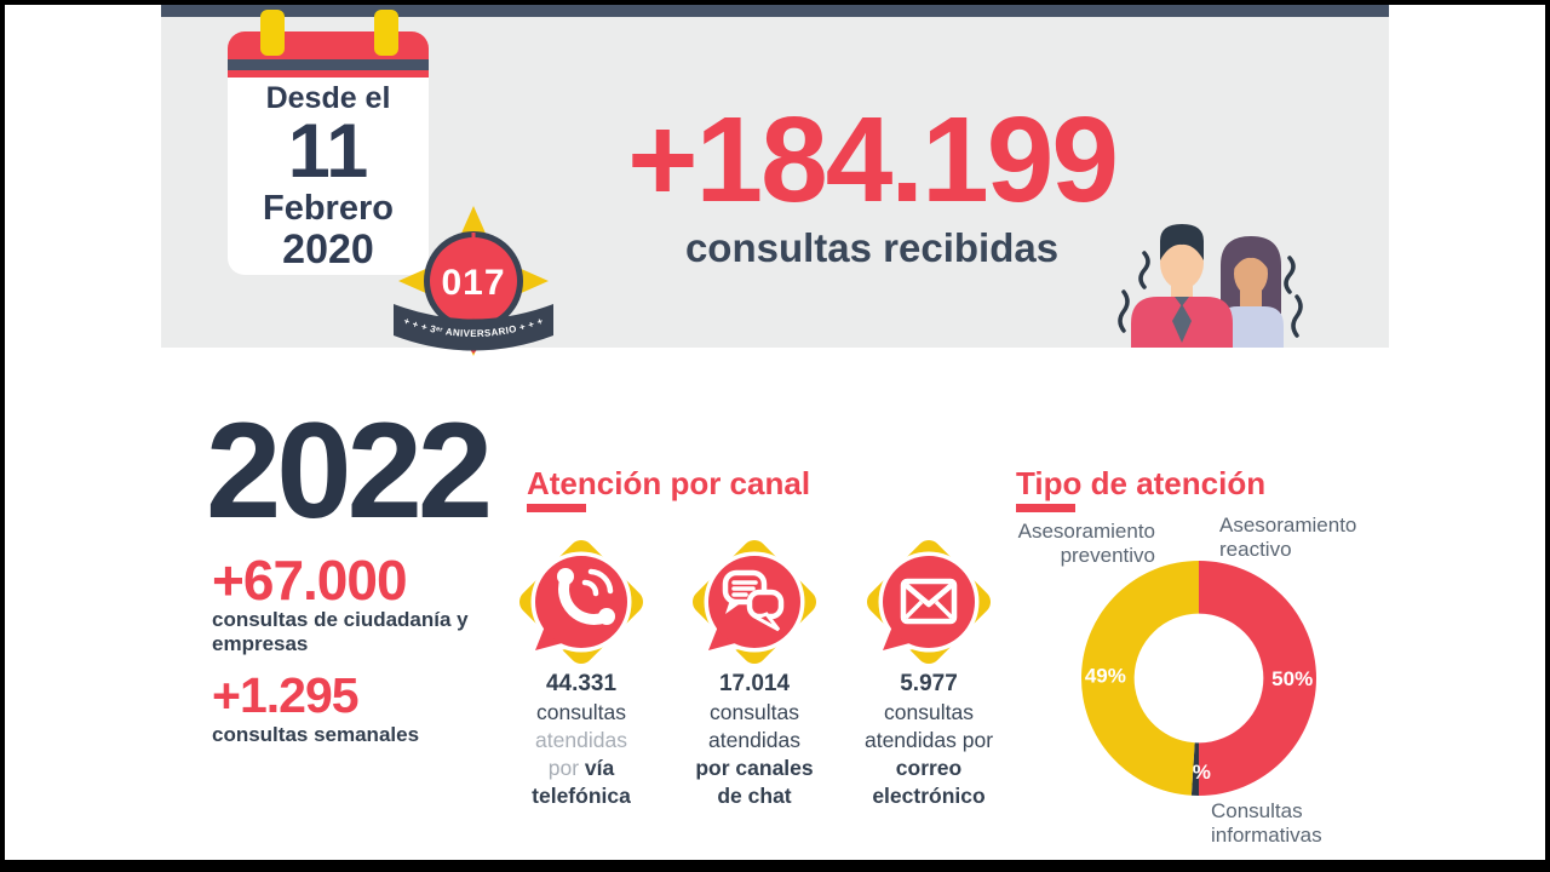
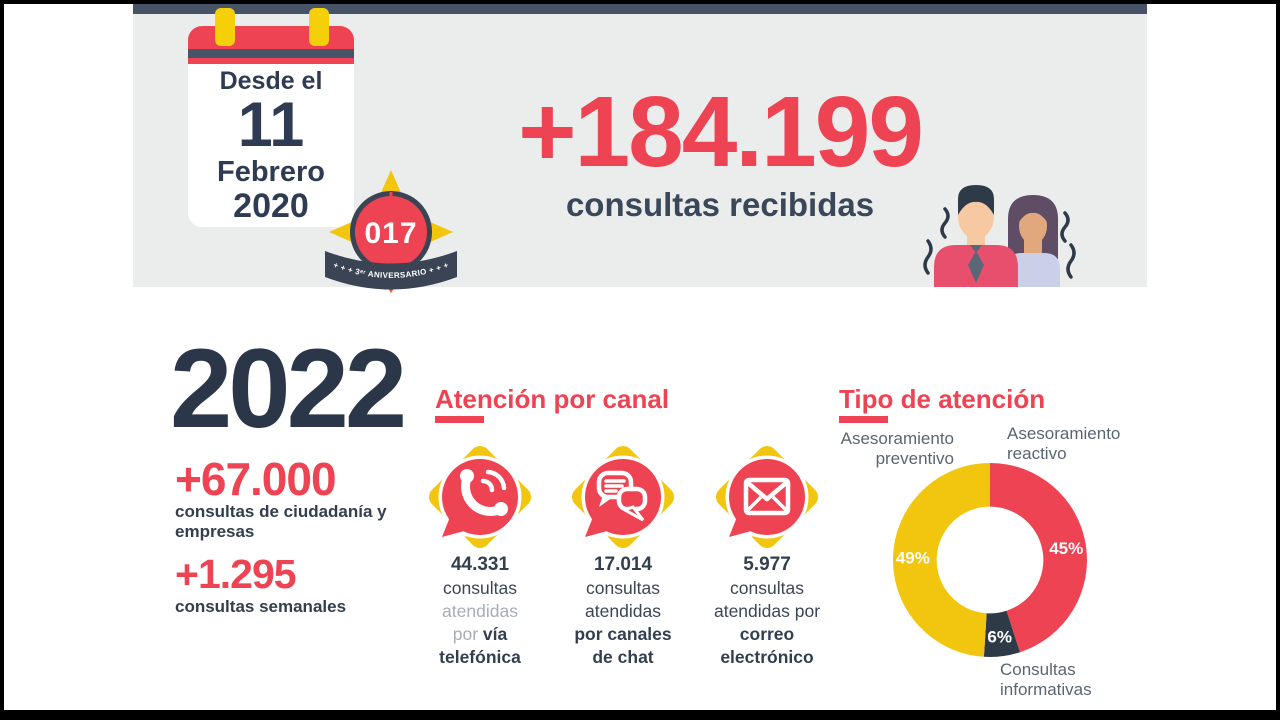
Asesoramiento reactivo: 50% -> 45%
Consultas informativas: 1% -> 6%
